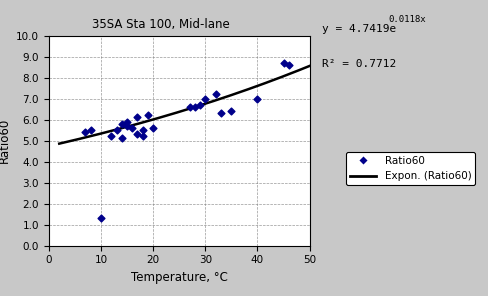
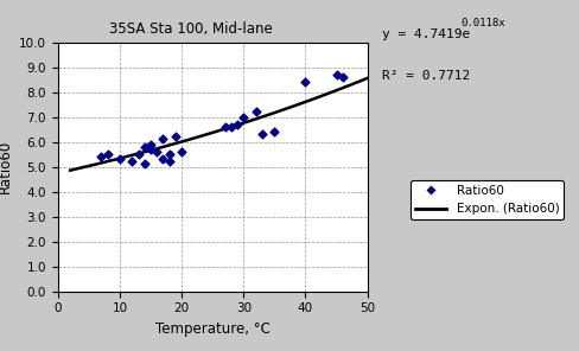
Ratio60/10: 1.3 -> 5.3
Ratio60/40: 7.0 -> 8.4
